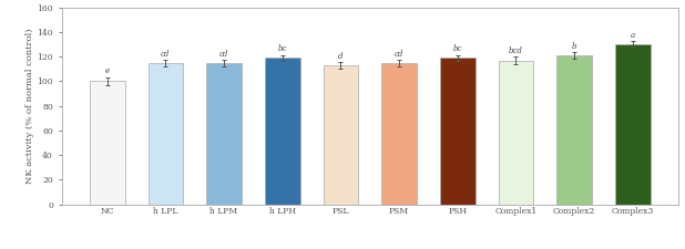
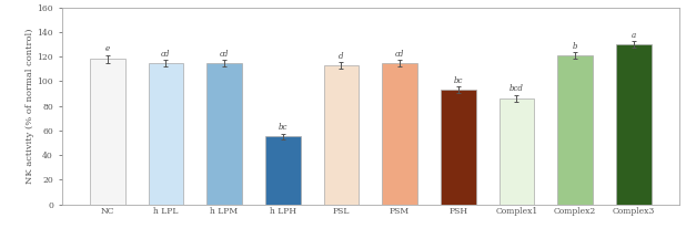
NC: 100 -> 118
h LPH: 119 -> 55
PSH: 119 -> 93
Complex1: 117 -> 86
